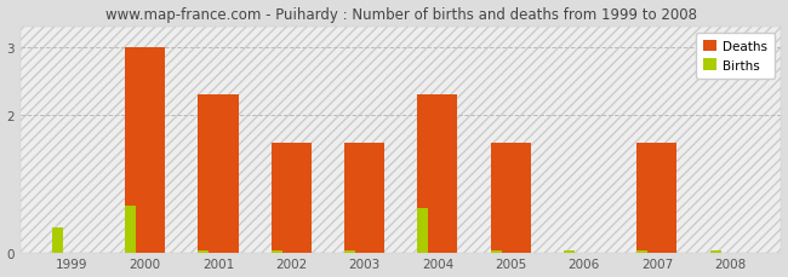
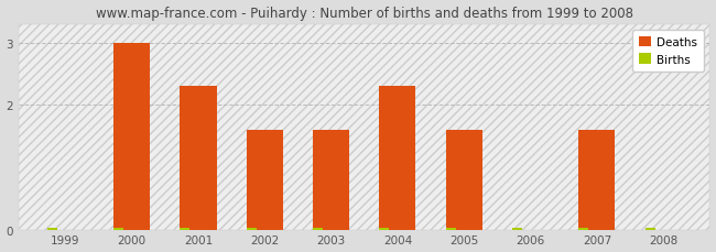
Births/1999: 0.36 -> 0.02
Births/2000: 0.68 -> 0.02
Births/2004: 0.64 -> 0.02
